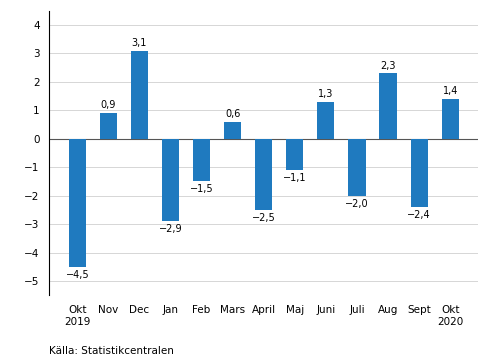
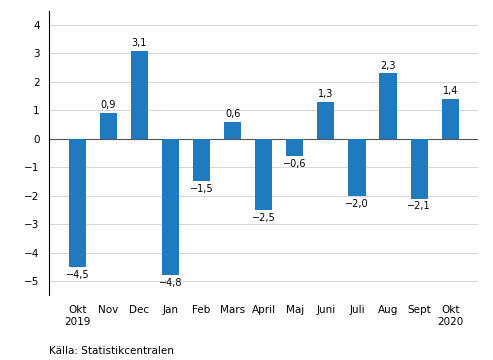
Jan: −2,9 -> −4,8
Maj: −1,1 -> −0,6
Sept: −2,4 -> −2,1
